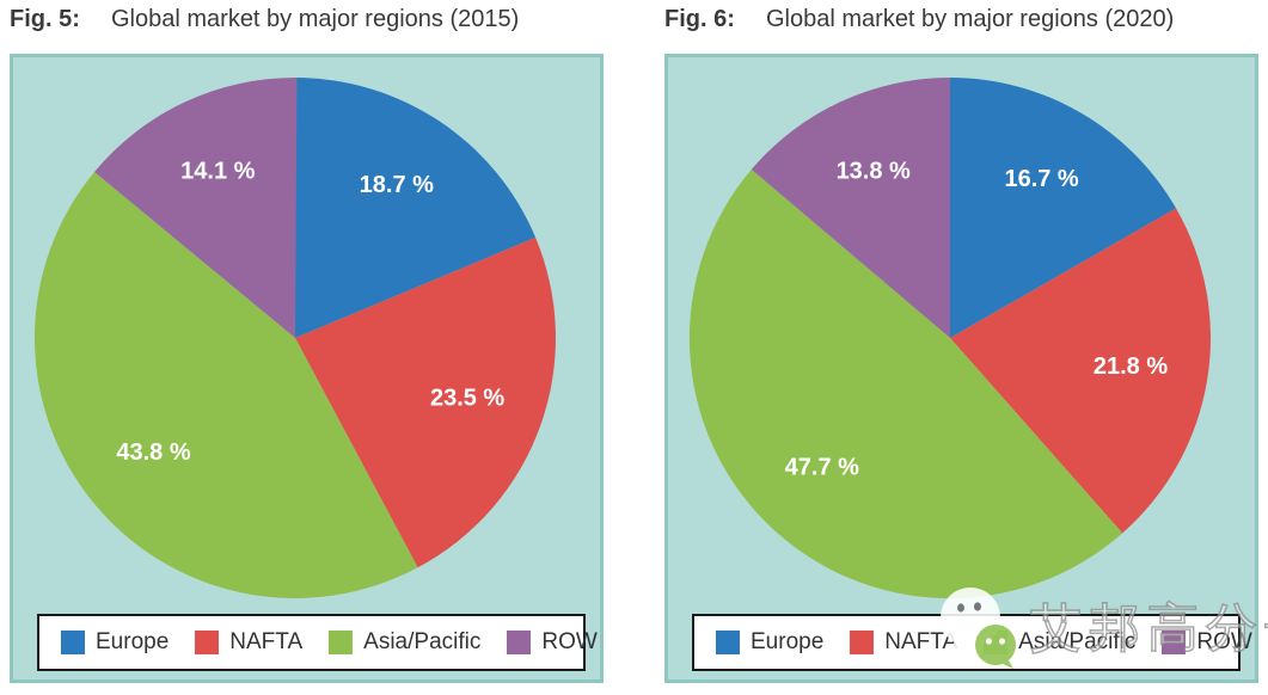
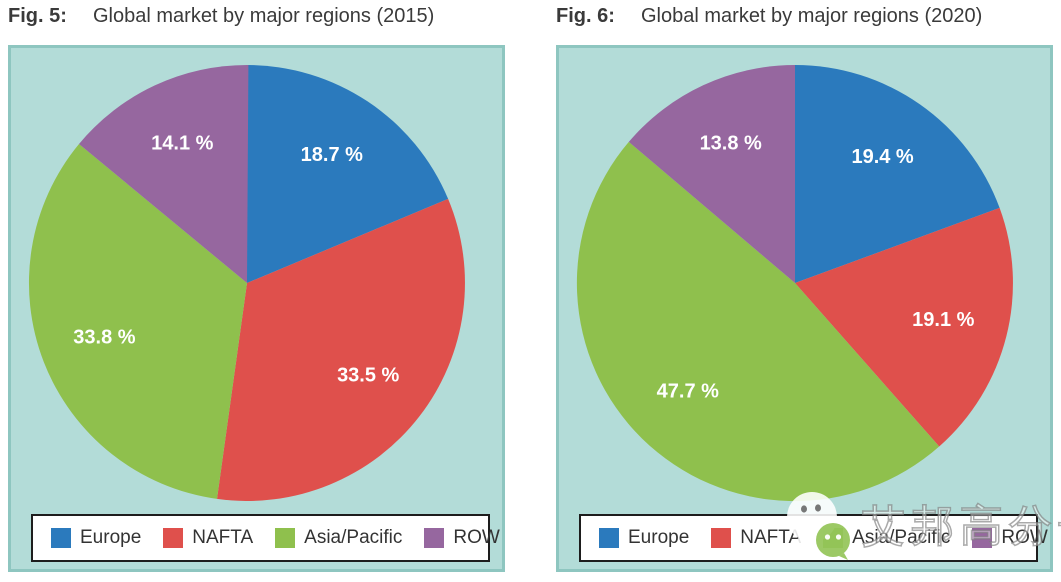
Global market by major regions (2015)/NAFTA: 23.5 -> 33.5
Global market by major regions (2015)/Asia/Pacific: 43.8 -> 33.8
Global market by major regions (2020)/Europe: 16.7 -> 19.4
Global market by major regions (2020)/NAFTA: 21.8 -> 19.1
